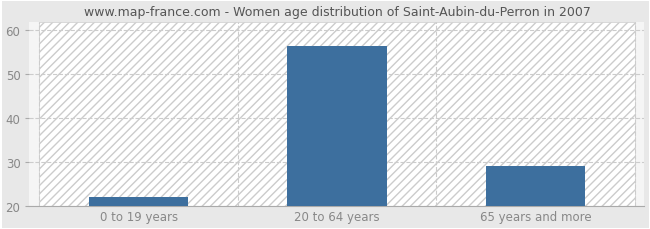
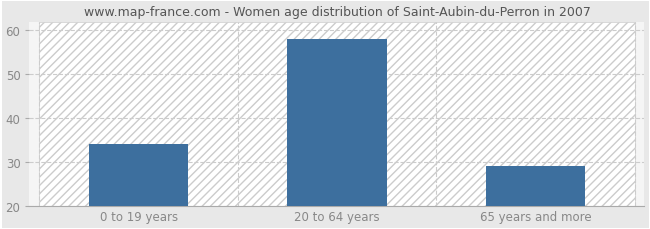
0 to 19 years: 22.0 -> 34.0
20 to 64 years: 56.5 -> 58.0
